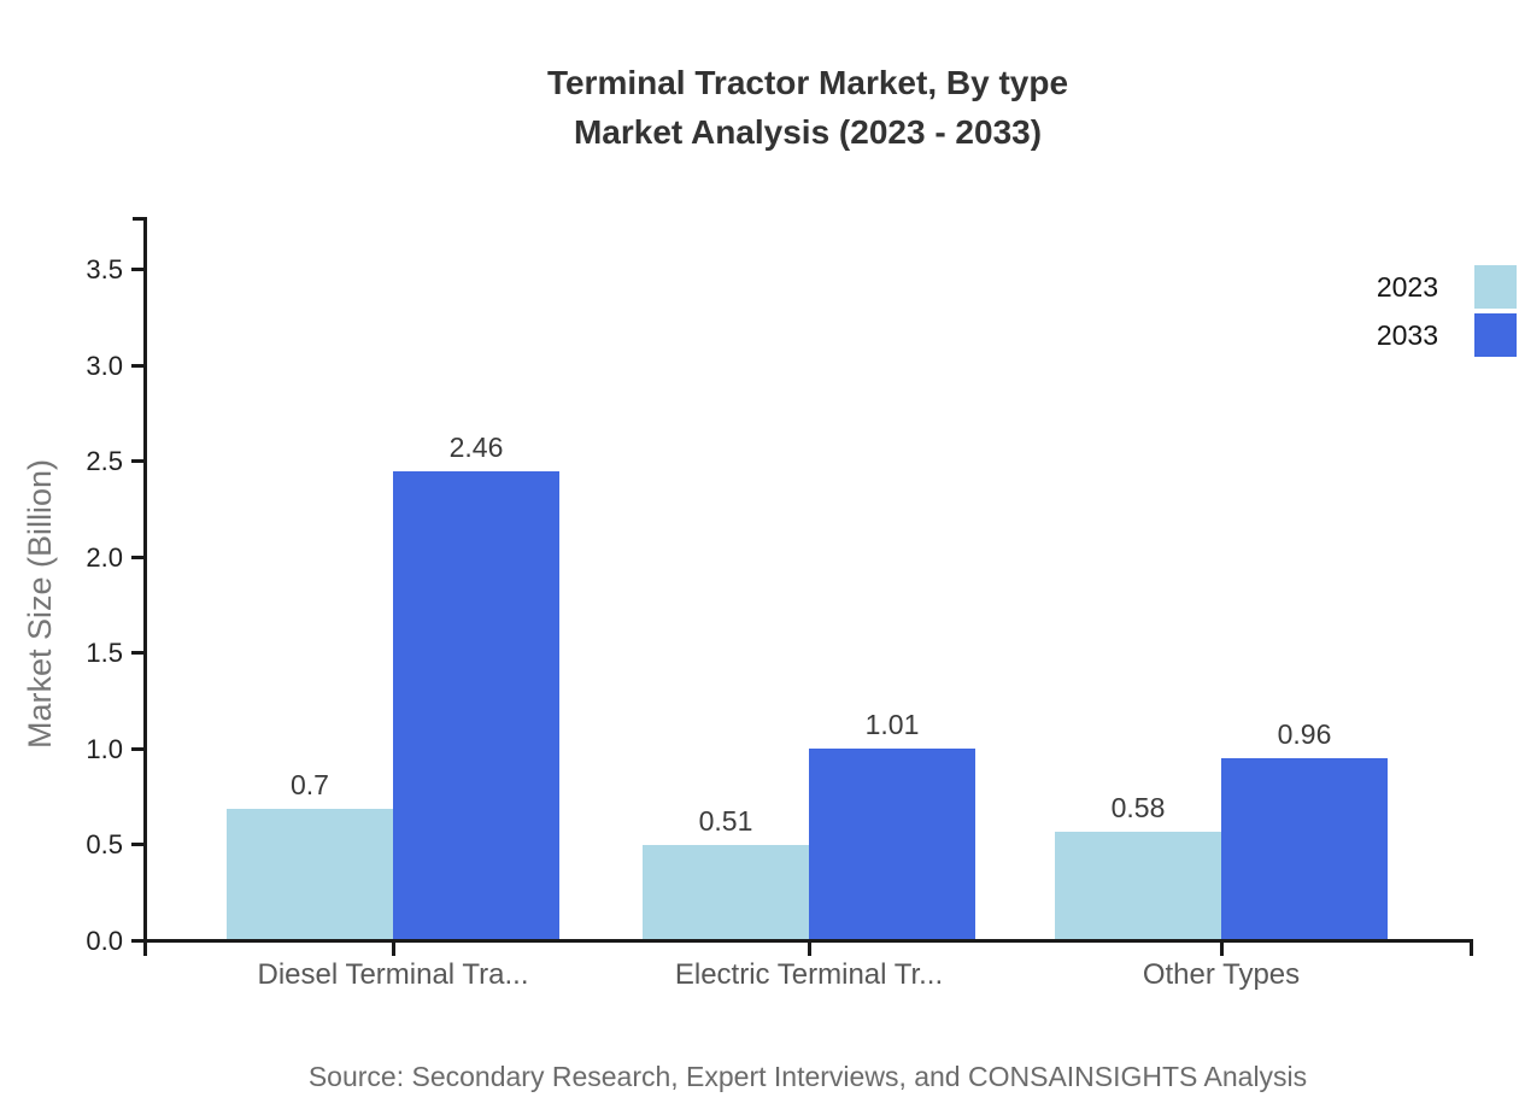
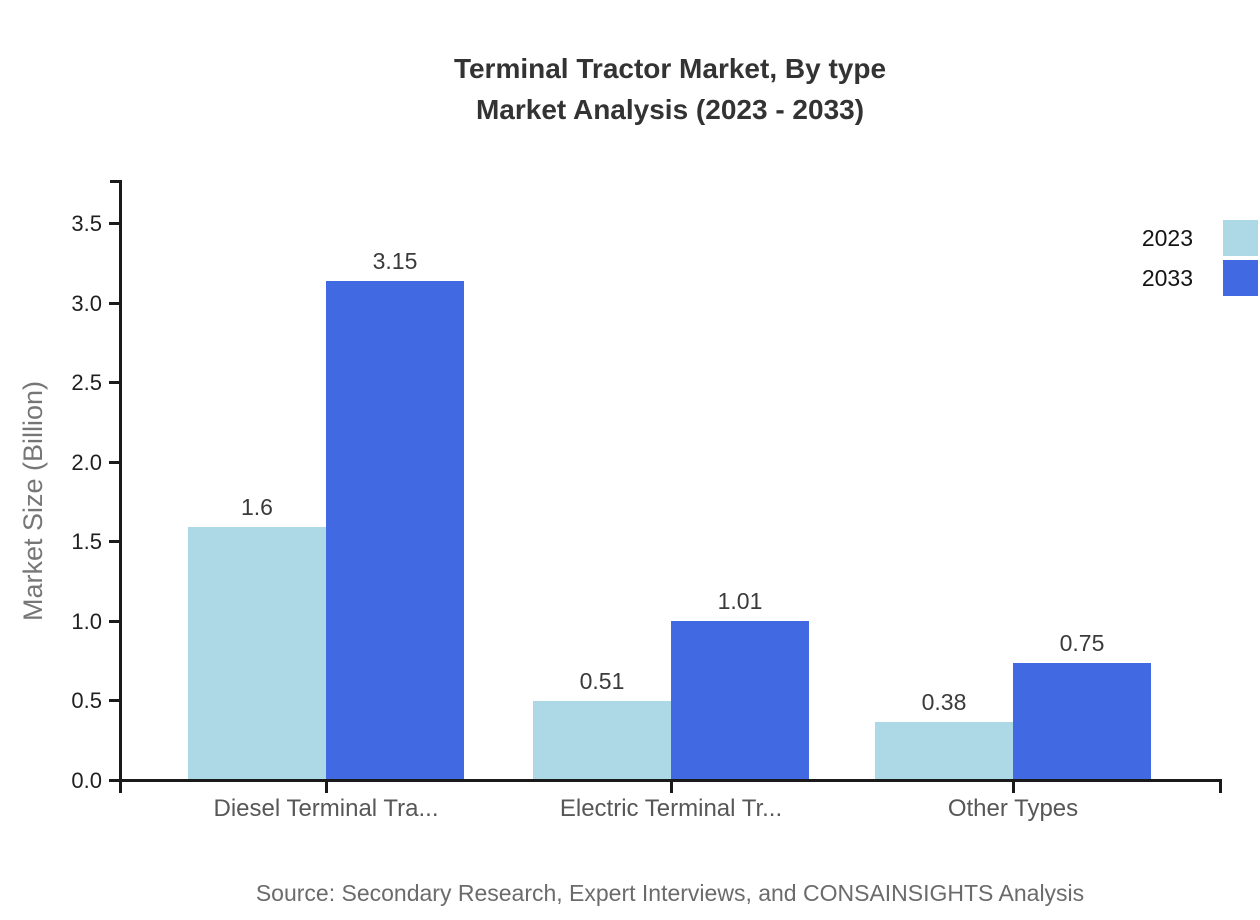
2023/Diesel Terminal Tra...: 0.7 -> 1.6
2033/Diesel Terminal Tra...: 2.46 -> 3.15
2023/Other Types: 0.58 -> 0.38
2033/Other Types: 0.96 -> 0.75
